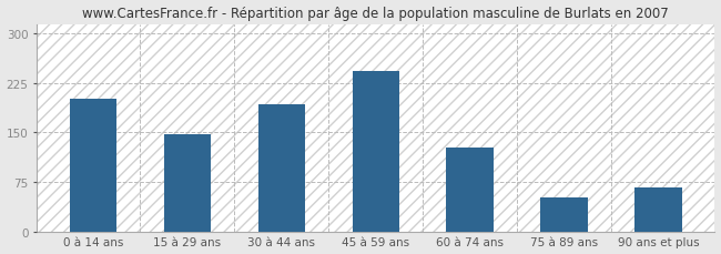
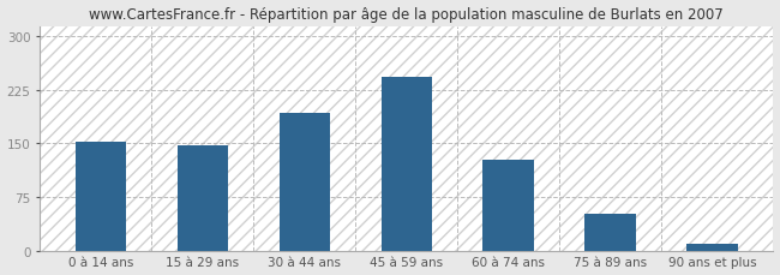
0 à 14 ans: 202 -> 152
90 ans et plus: 66 -> 10
